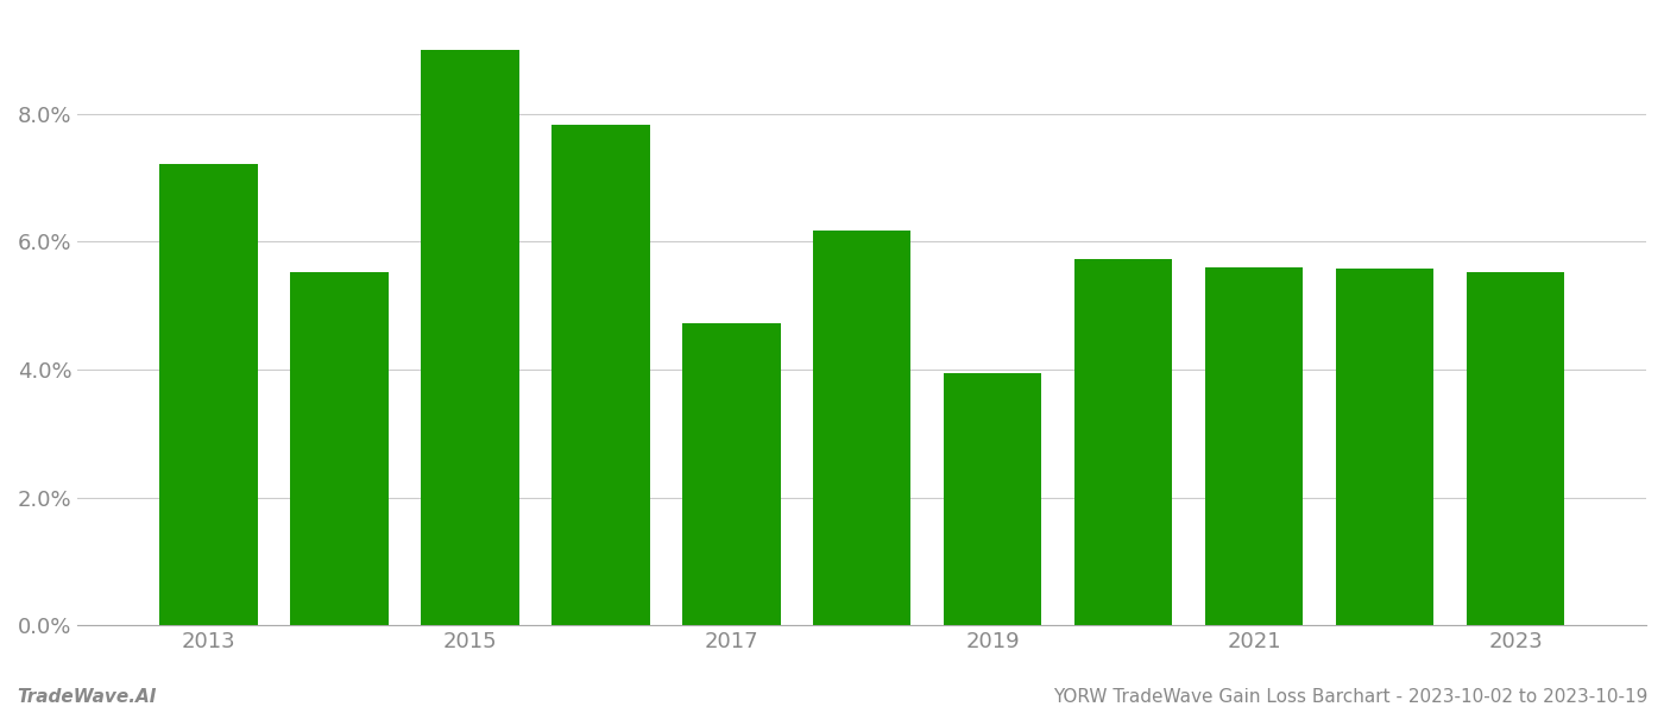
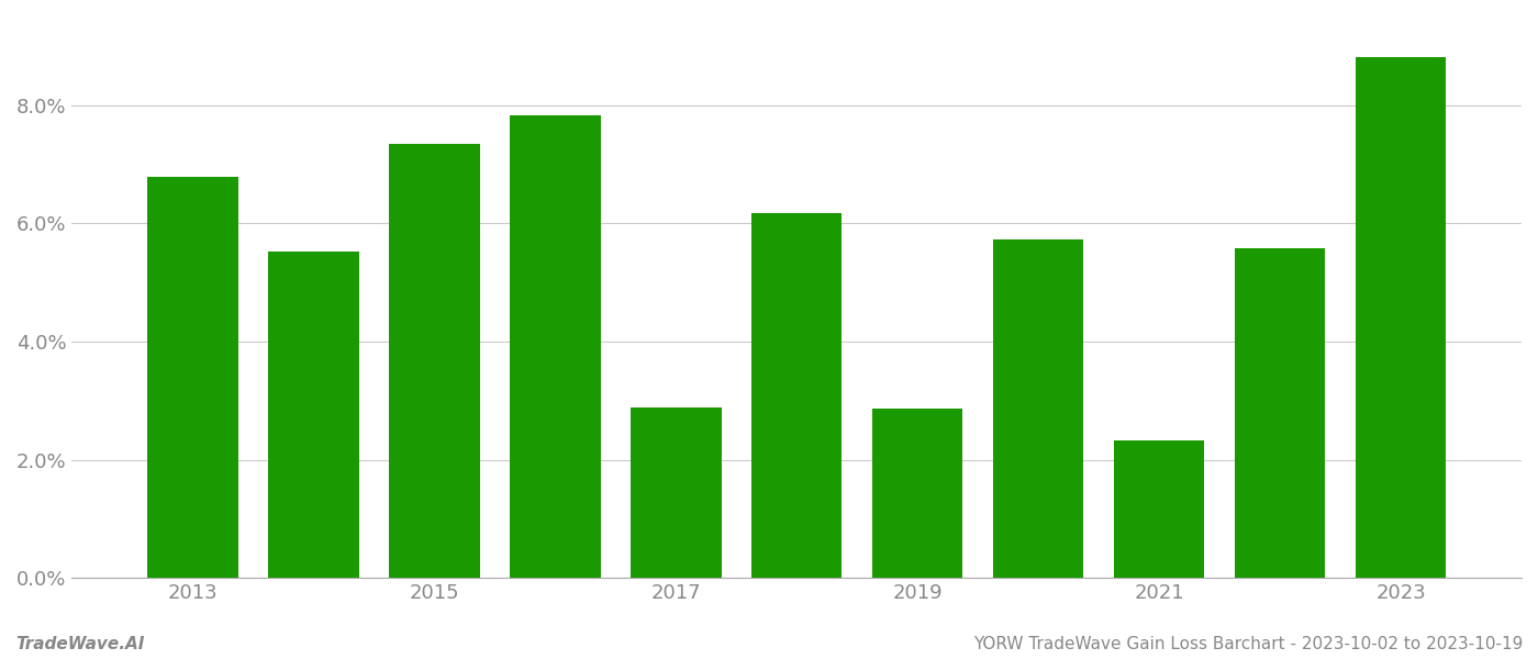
2013: 7.22% -> 6.78%
2015: 9.00% -> 7.34%
2017: 4.72% -> 2.88%
2019: 3.95% -> 2.86%
2021: 5.60% -> 2.32%
2023: 5.53% -> 8.82%
